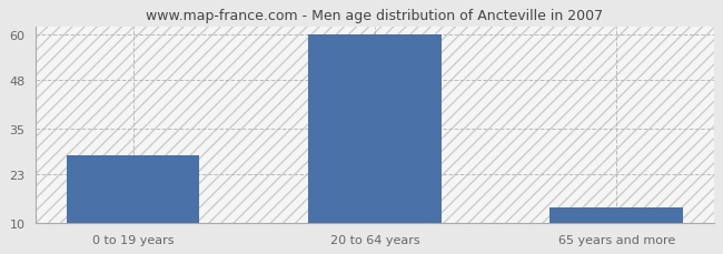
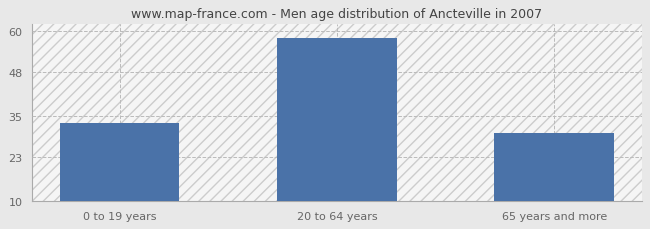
0 to 19 years: 28 -> 33
20 to 64 years: 60 -> 58
65 years and more: 14 -> 30
